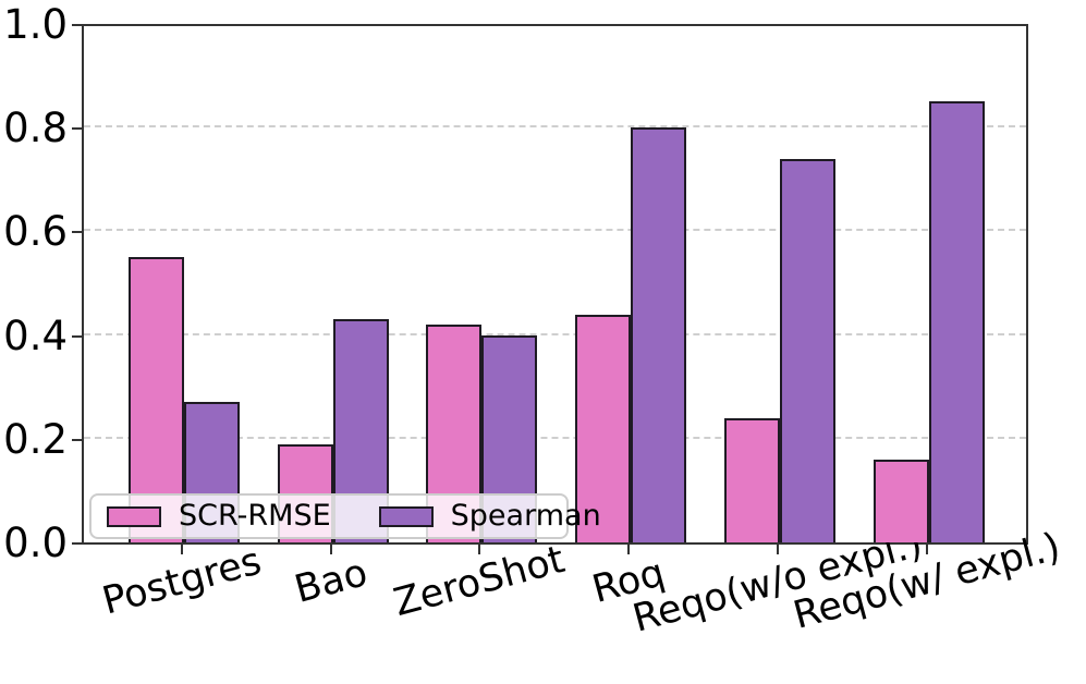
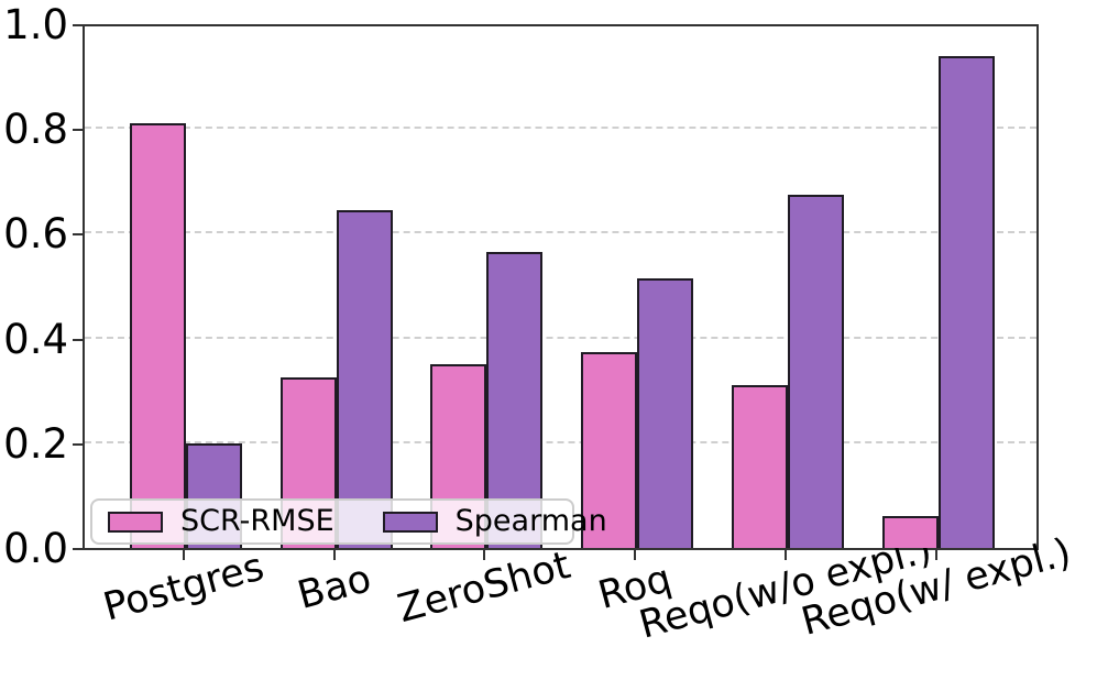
SCR-RMSE/Postgres: 0.55 -> 0.81
Spearman/Postgres: 0.27 -> 0.20
SCR-RMSE/Bao: 0.19 -> 0.33
Spearman/Bao: 0.43 -> 0.65
SCR-RMSE/ZeroShot: 0.42 -> 0.35
Spearman/ZeroShot: 0.40 -> 0.56
SCR-RMSE/Roq: 0.44 -> 0.38
Spearman/Roq: 0.80 -> 0.52
SCR-RMSE/Reqo(w/o expl.): 0.24 -> 0.31
Spearman/Reqo(w/o expl.): 0.74 -> 0.68
SCR-RMSE/Reqo(w/ expl.): 0.16 -> 0.06
Spearman/Reqo(w/ expl.): 0.85 -> 0.94
